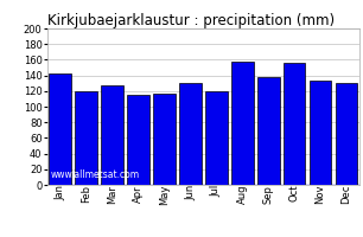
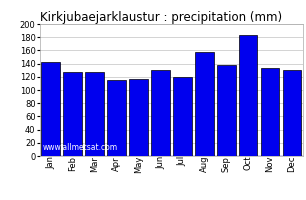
Feb: 120 -> 128
Oct: 156 -> 183
